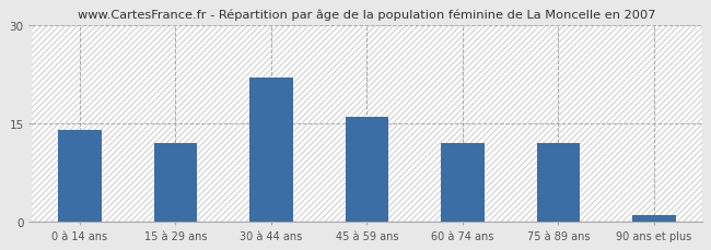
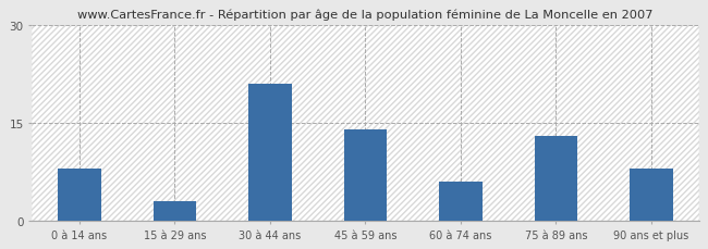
0 à 14 ans: 14 -> 8
15 à 29 ans: 12 -> 3
30 à 44 ans: 22 -> 21
45 à 59 ans: 16 -> 14
60 à 74 ans: 12 -> 6
75 à 89 ans: 12 -> 13
90 ans et plus: 1 -> 8
